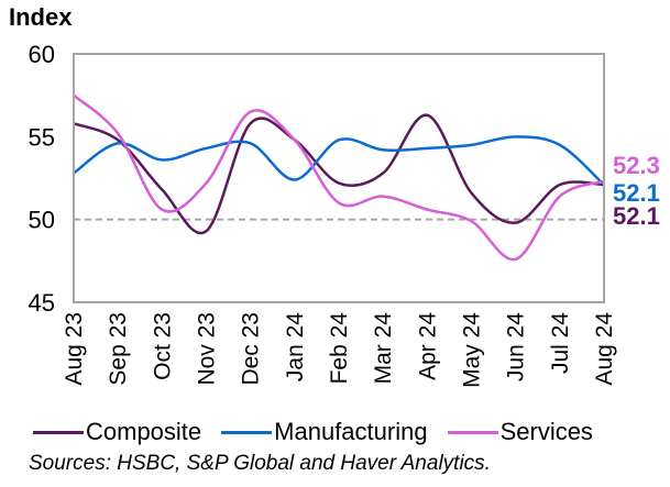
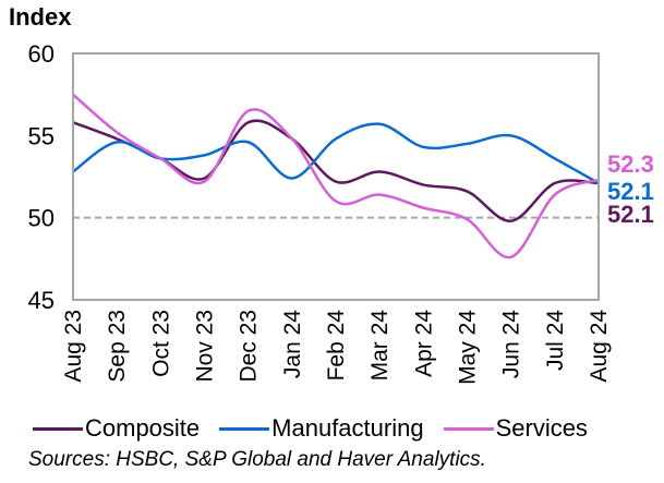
Composite/Oct 23: 51.8 -> 53.6
Services/Oct 23: 50.6 -> 53.6
Composite/Nov 23: 49.3 -> 52.4
Manufacturing/Nov 23: 54.3 -> 53.8
Manufacturing/Mar 24: 54.2 -> 55.7
Composite/Apr 24: 56.3 -> 52.0
Manufacturing/Jul 24: 54.5 -> 53.6
